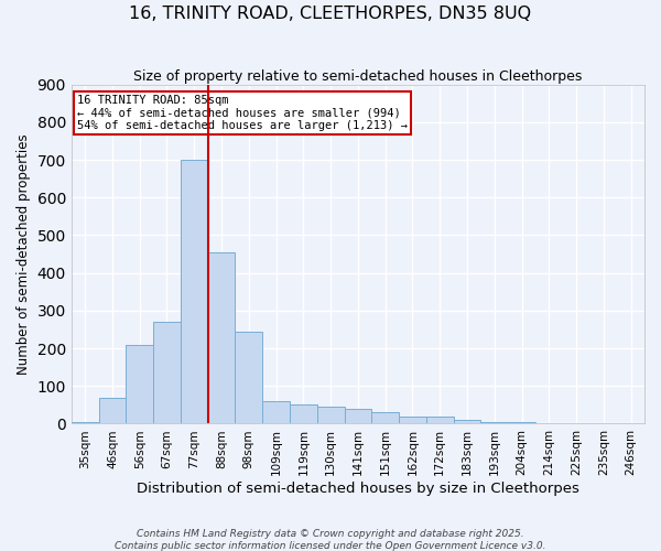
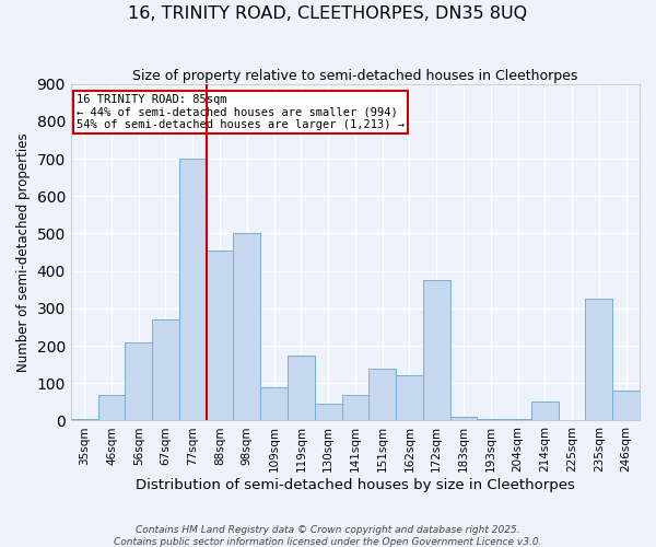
98sqm: 245 -> 500
109sqm: 60 -> 90
119sqm: 50 -> 175
141sqm: 40 -> 70
151sqm: 30 -> 140
162sqm: 20 -> 120
172sqm: 20 -> 375
214sqm: 2 -> 50
235sqm: 2 -> 325
246sqm: 2 -> 80
